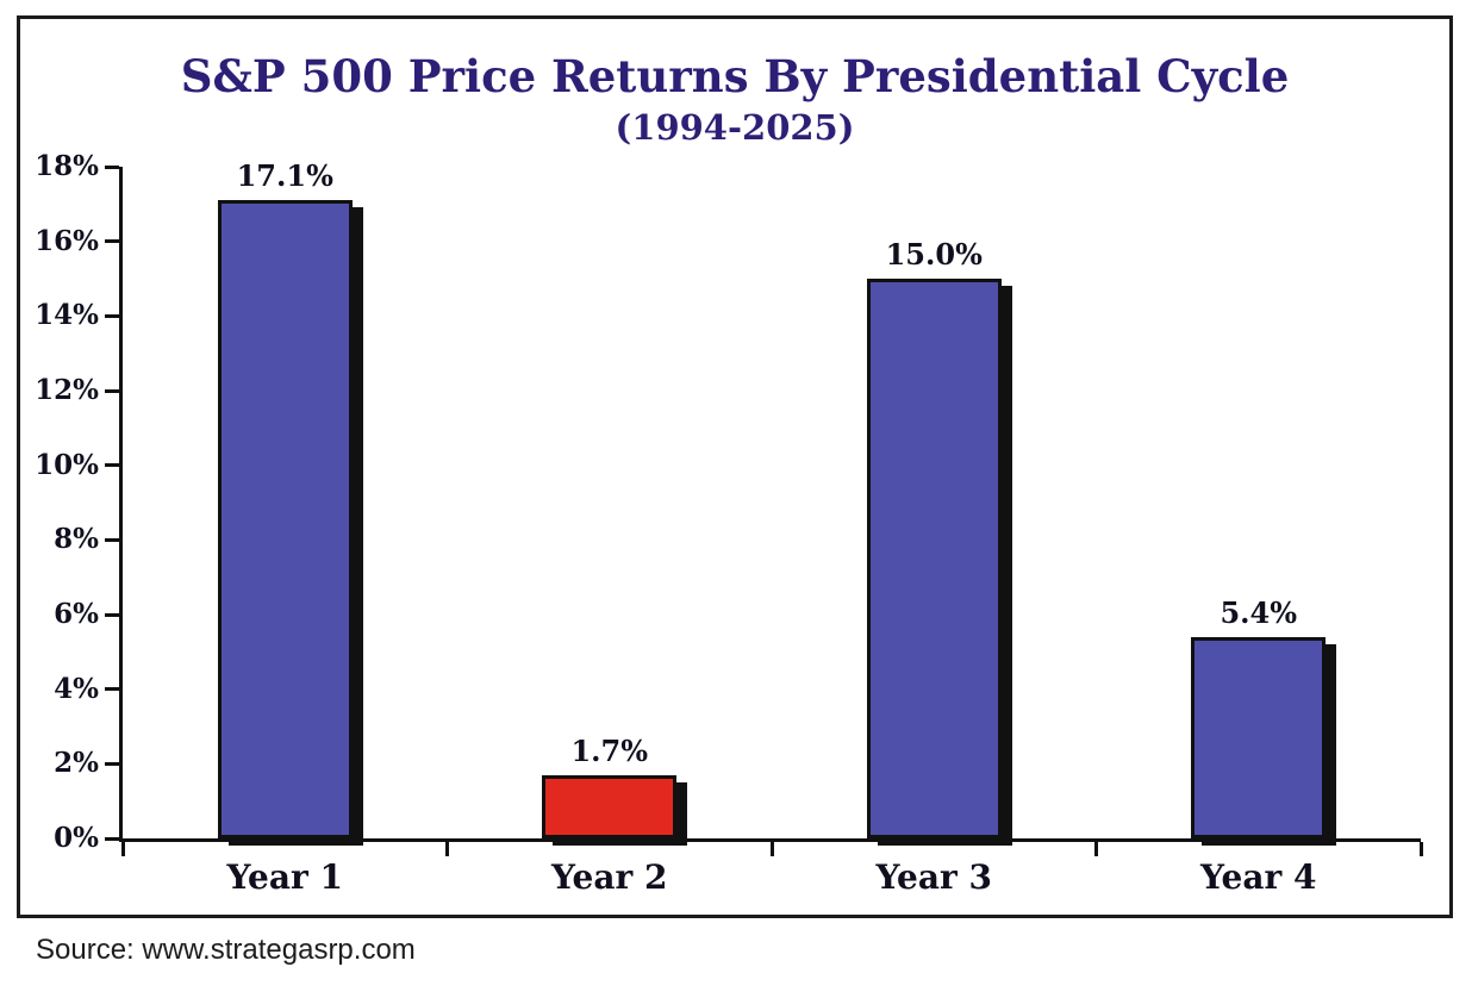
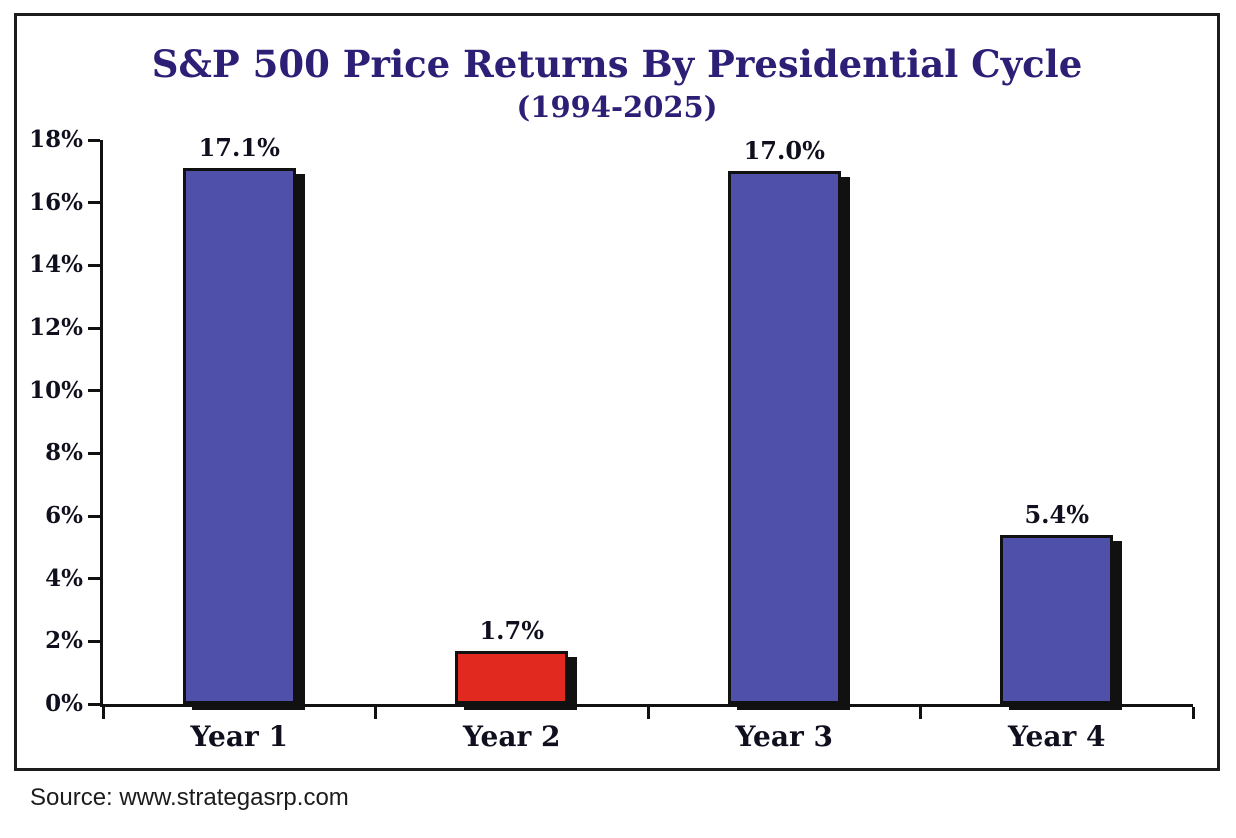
Year 3: 15.0% -> 17.0%
